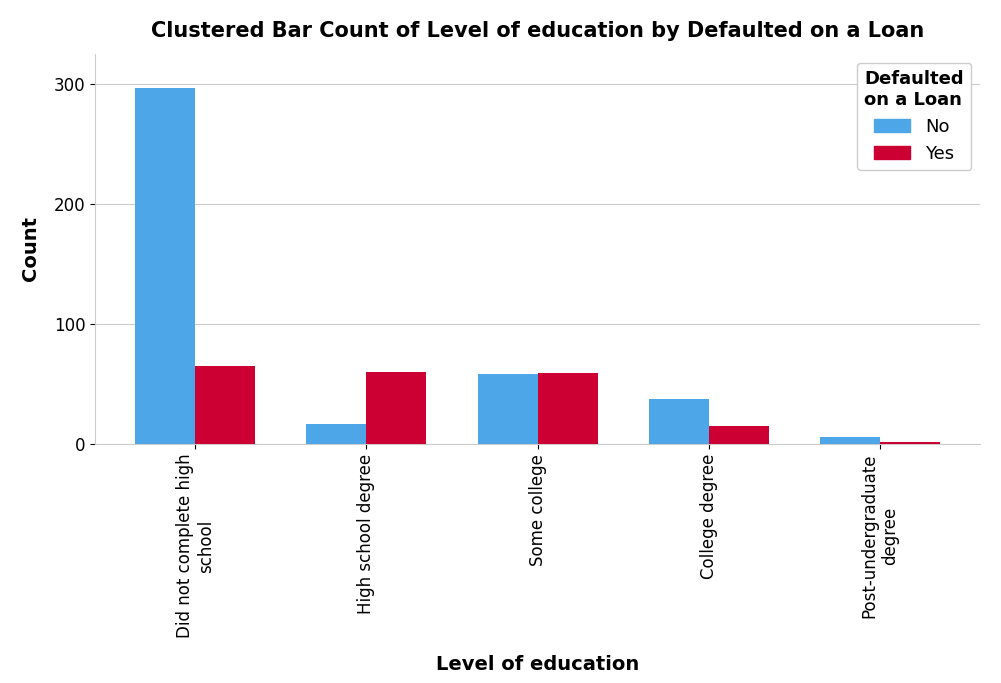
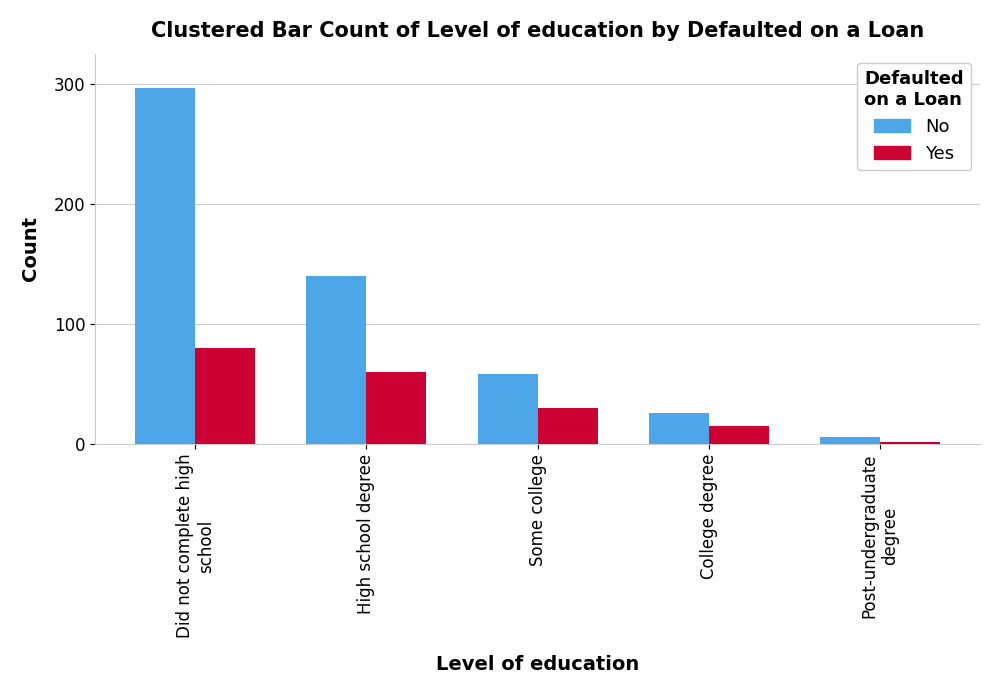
Yes/Did not complete high school: 65 -> 80
No/High school degree: 17 -> 140
Yes/Some college: 59 -> 30
No/College degree: 37 -> 26
